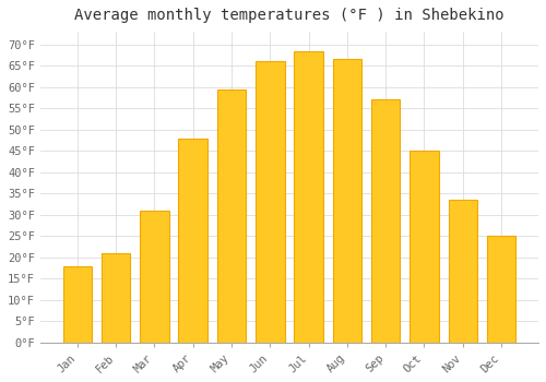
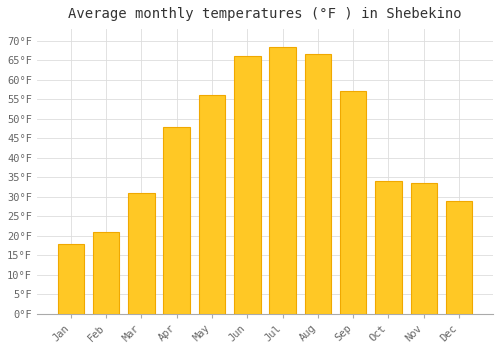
May: 59.5°F -> 56.0°F
Oct: 45.0°F -> 34.0°F
Dec: 25.0°F -> 29.0°F
